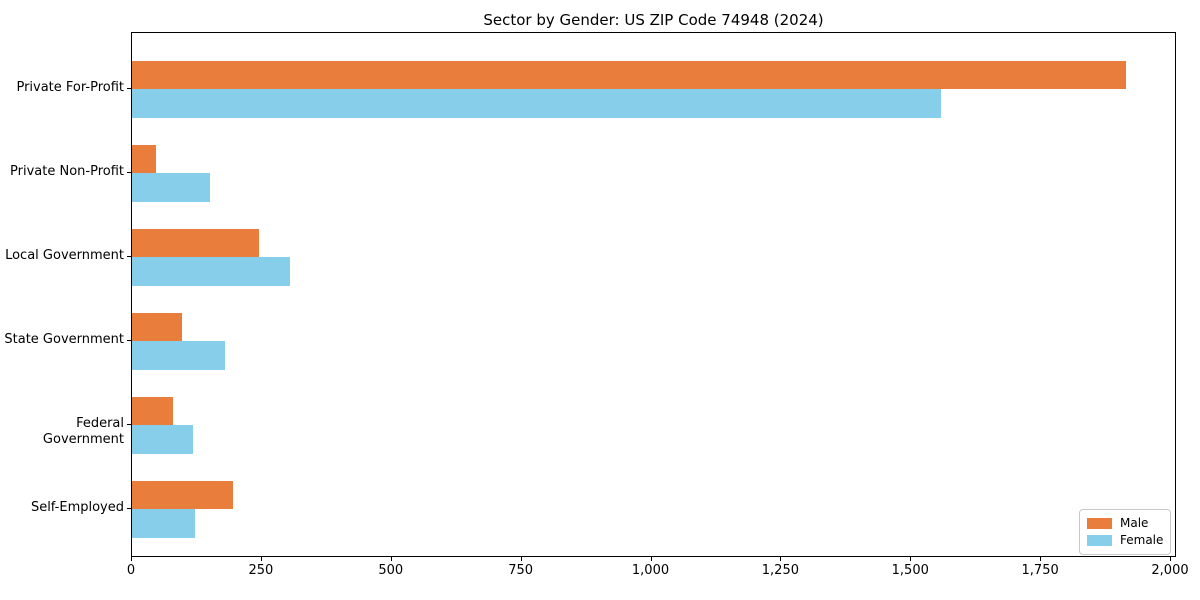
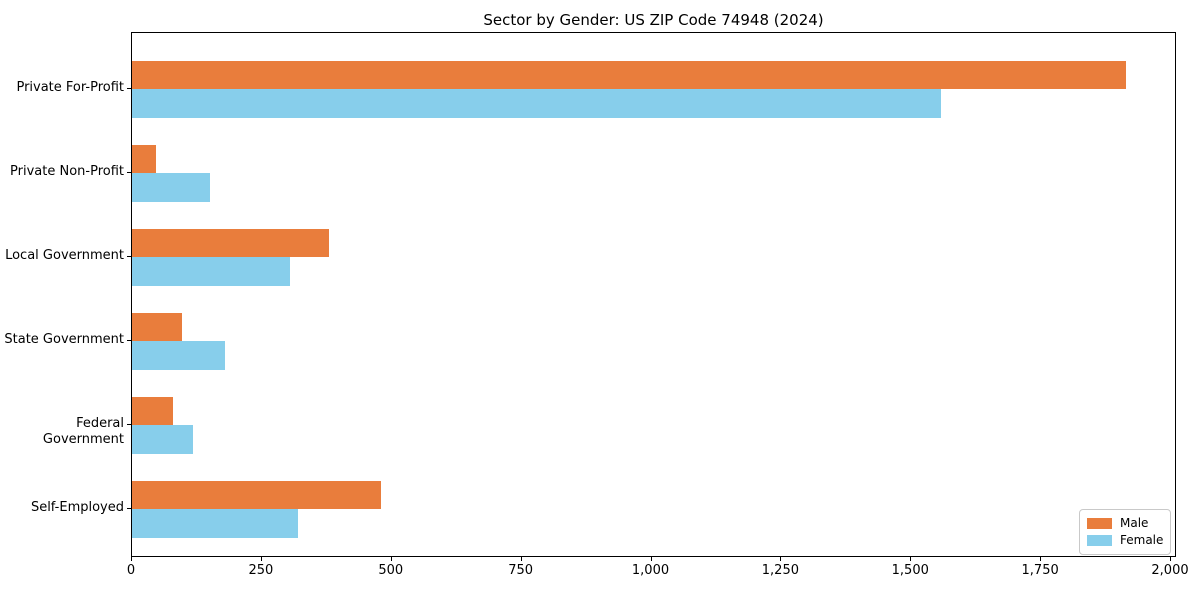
Male/Local Government: 240 -> 380
Male/Self-Employed: 190 -> 480
Female/Self-Employed: 120 -> 320
